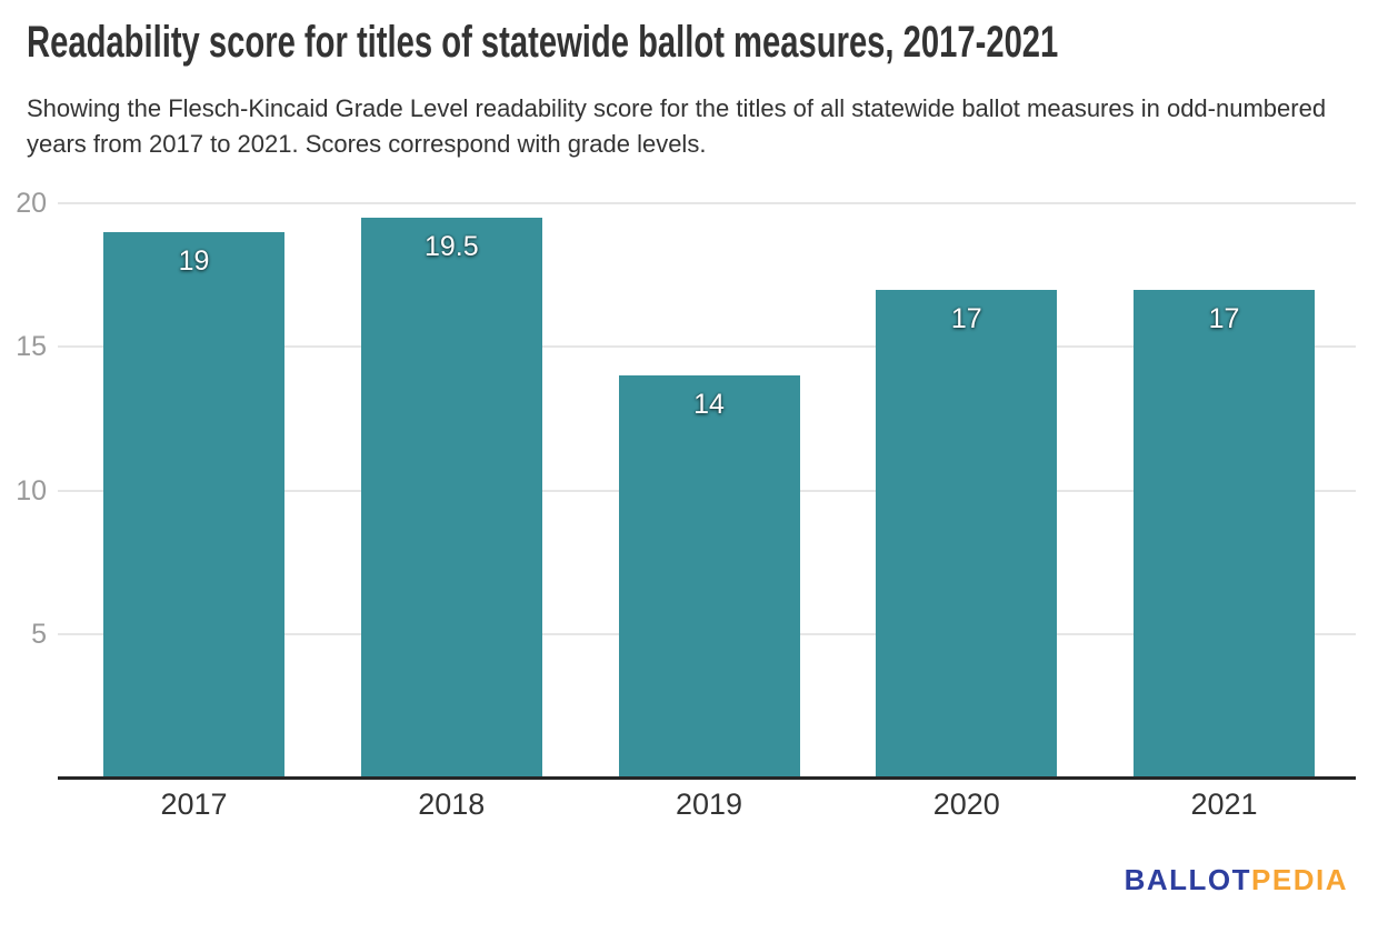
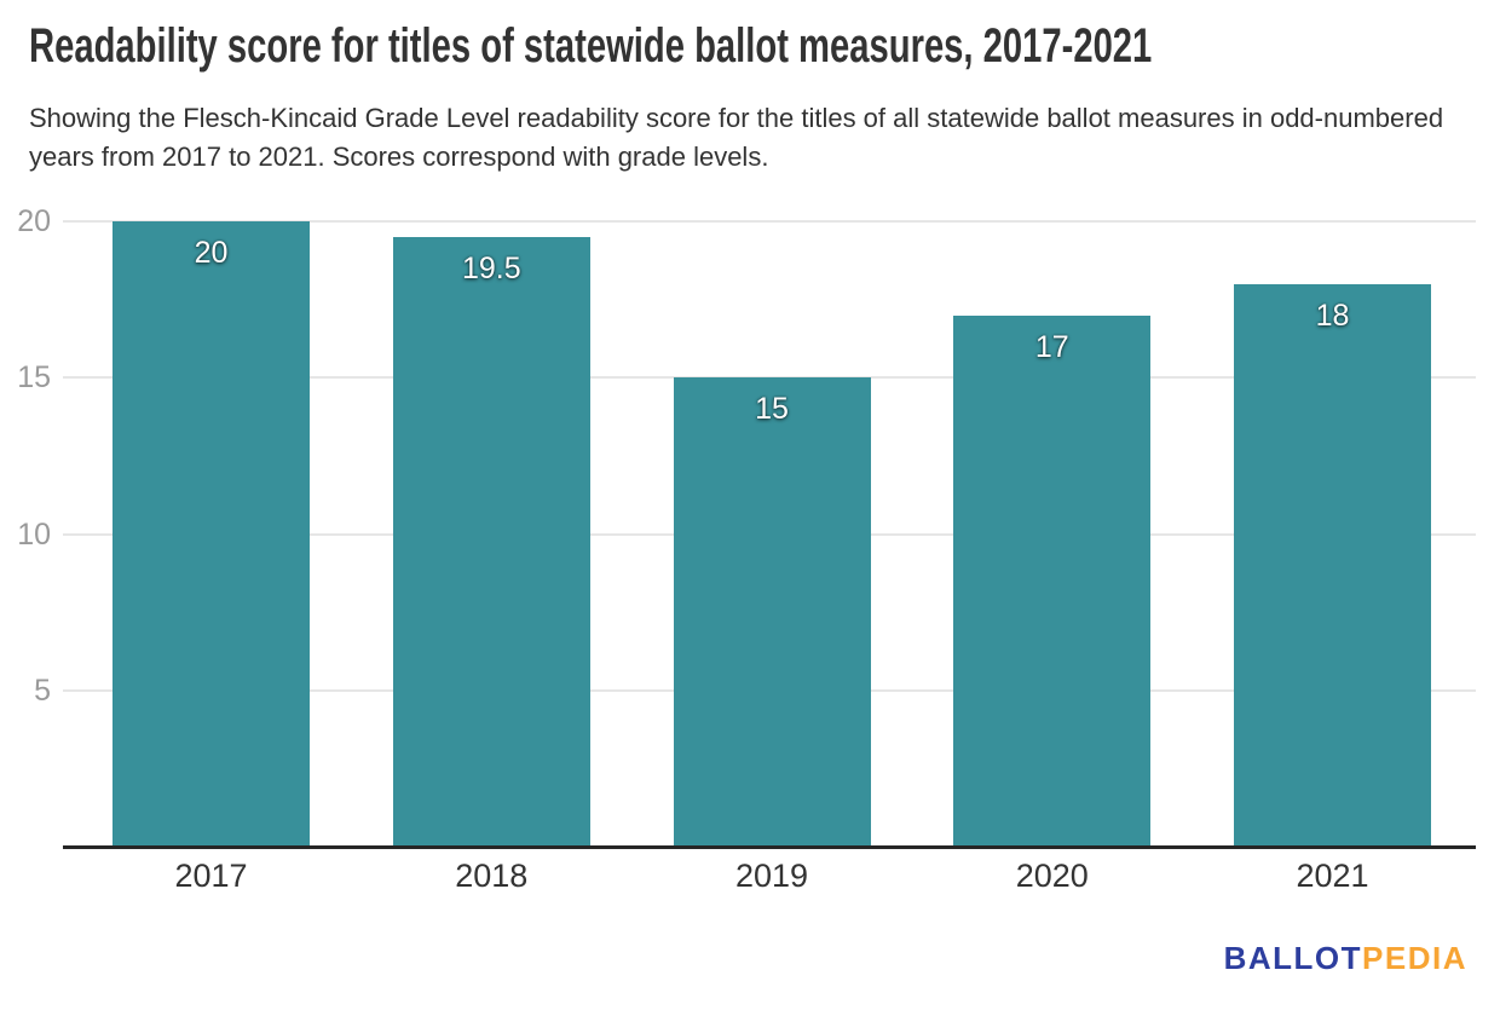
2017: 19 -> 20
2019: 14 -> 15
2021: 17 -> 18
